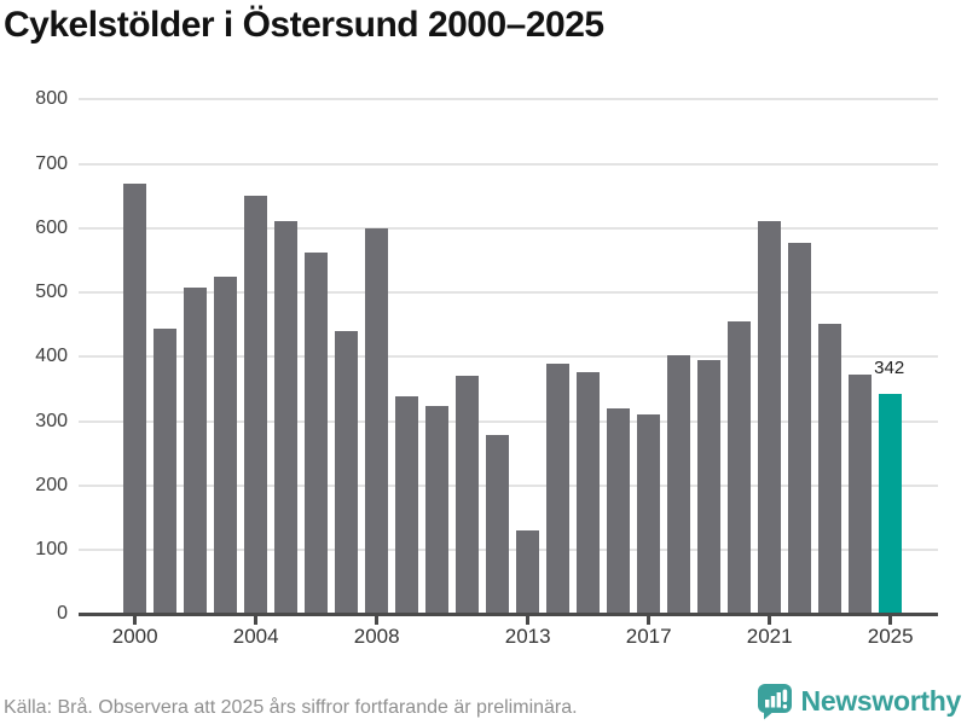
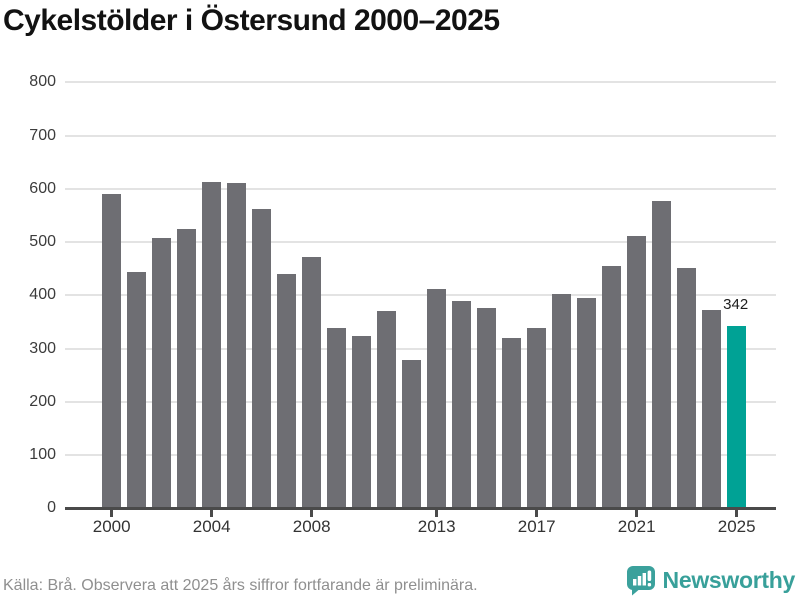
2000: 670 -> 590
2004: 650 -> 610
2008: 600 -> 470
2013: 130 -> 410
2017: 310 -> 340
2021: 610 -> 510
